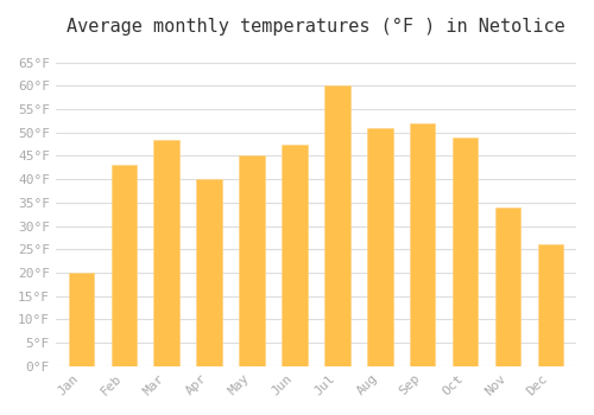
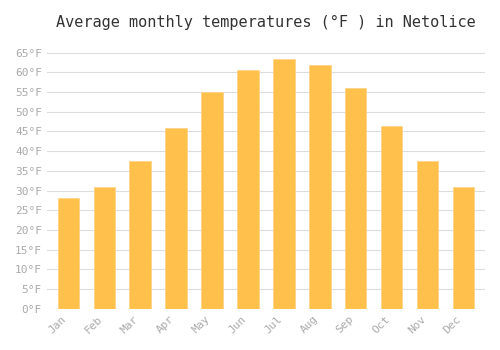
Jan: 20.0°F -> 28.0°F
Feb: 43.0°F -> 31.0°F
Mar: 48.5°F -> 37.5°F
Apr: 40.0°F -> 46.0°F
May: 45.0°F -> 55.0°F
Jun: 47.5°F -> 60.5°F
Jul: 60.0°F -> 63.5°F
Aug: 51.0°F -> 62.0°F
Sep: 52.0°F -> 56.0°F
Oct: 49.0°F -> 46.5°F
Nov: 34.0°F -> 37.5°F
Dec: 26.0°F -> 31.0°F
